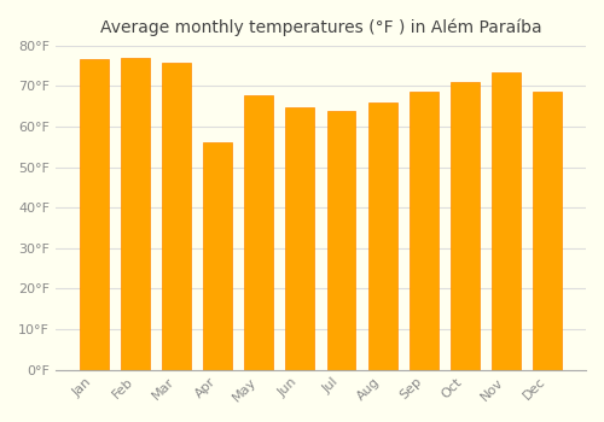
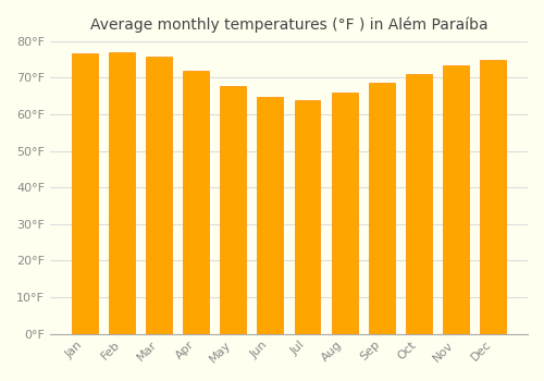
Apr: 56.0°F -> 72.0°F
Dec: 68.5°F -> 74.8°F
